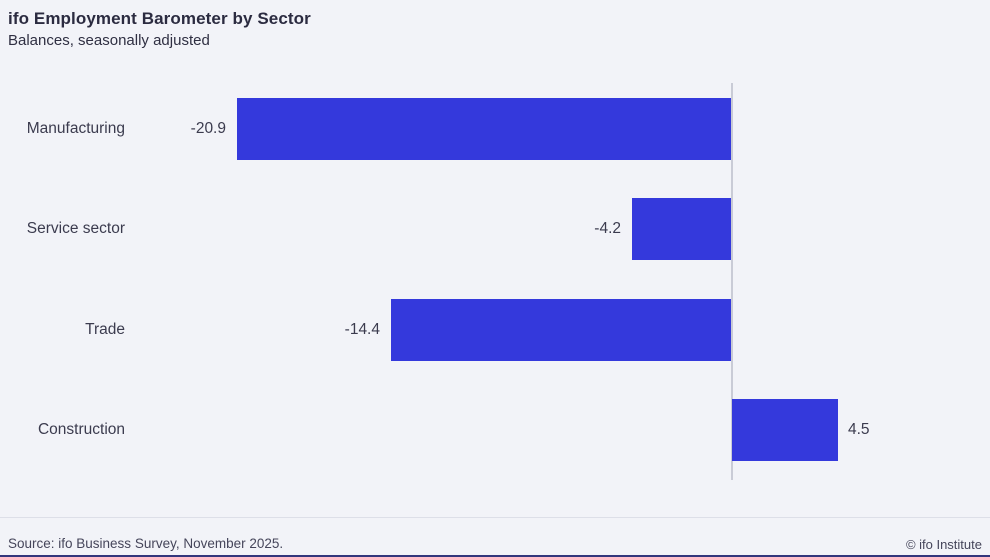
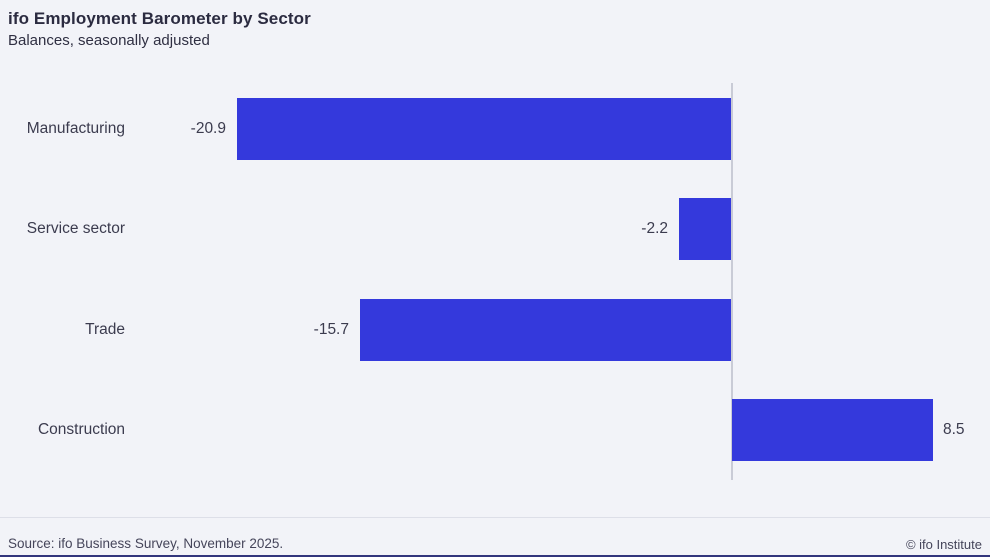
Service sector: -4.2 -> -2.2
Trade: -14.4 -> -15.7
Construction: 4.5 -> 8.5
